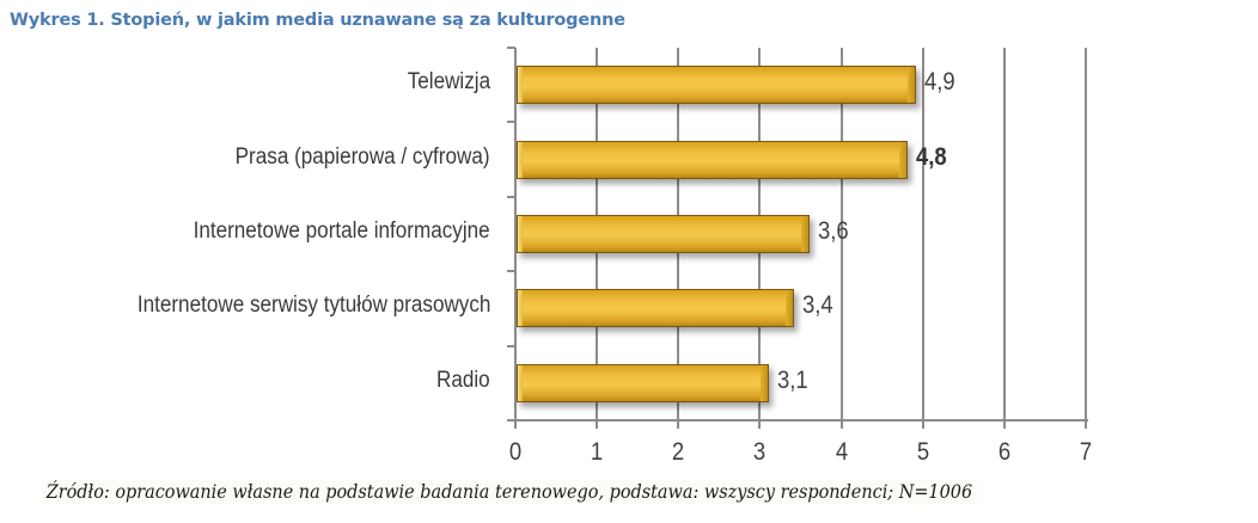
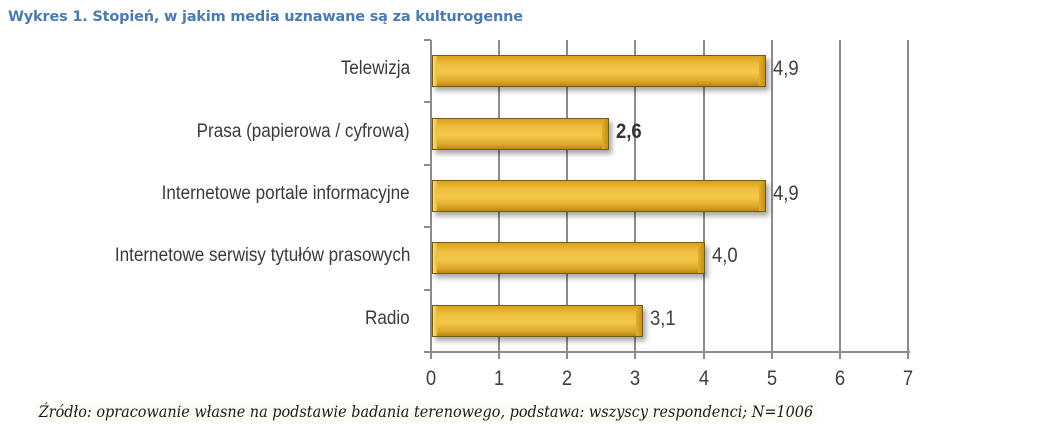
Prasa (papierowa / cyfrowa): 4,8 -> 2,6
Internetowe portale informacyjne: 3,6 -> 4,9
Internetowe serwisy tytułów prasowych: 3,4 -> 4,0
